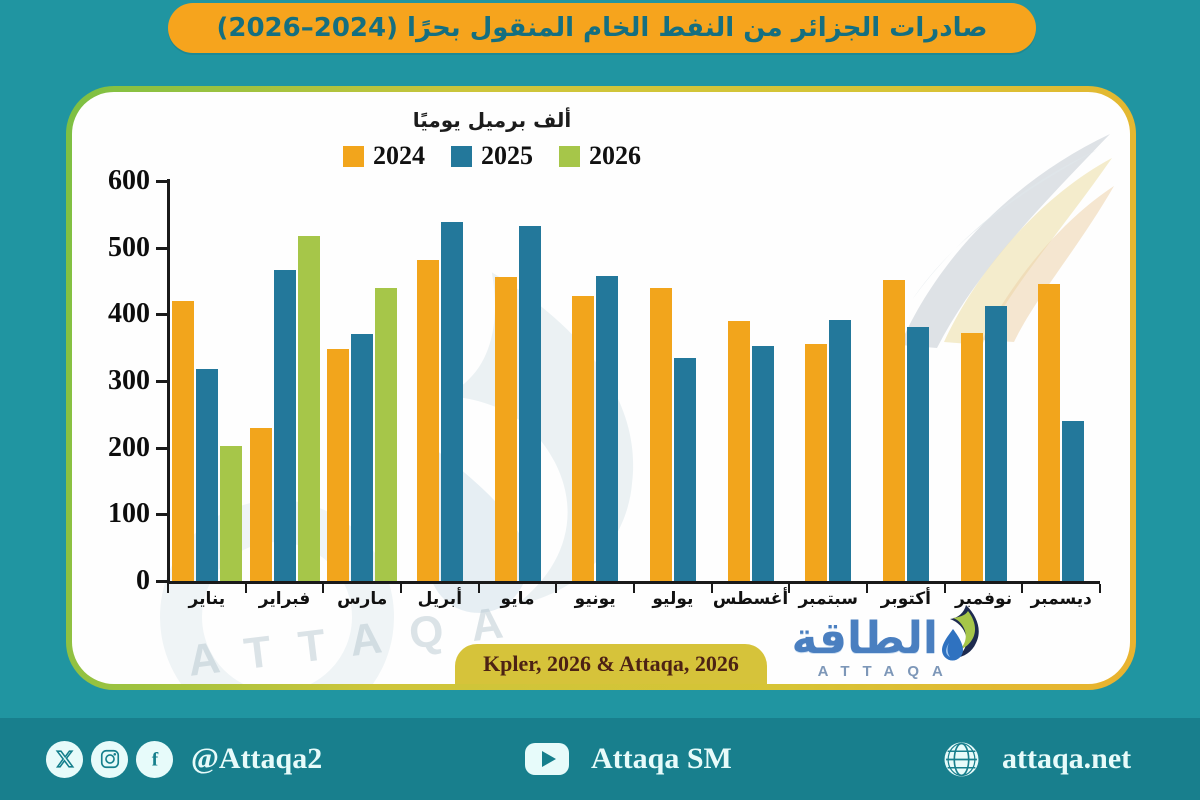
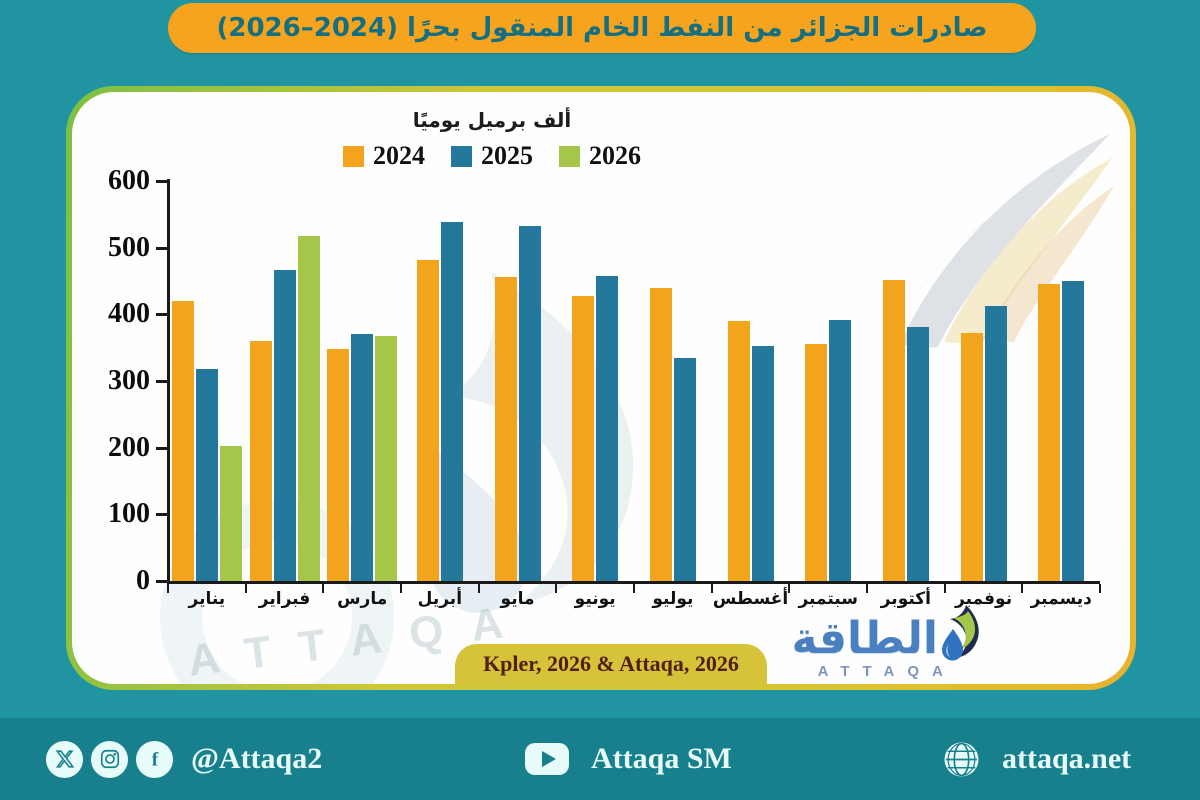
2024/فبراير: 230 -> 360
2026/مارس: 440 -> 370
2025/ديسمبر: 240 -> 450
